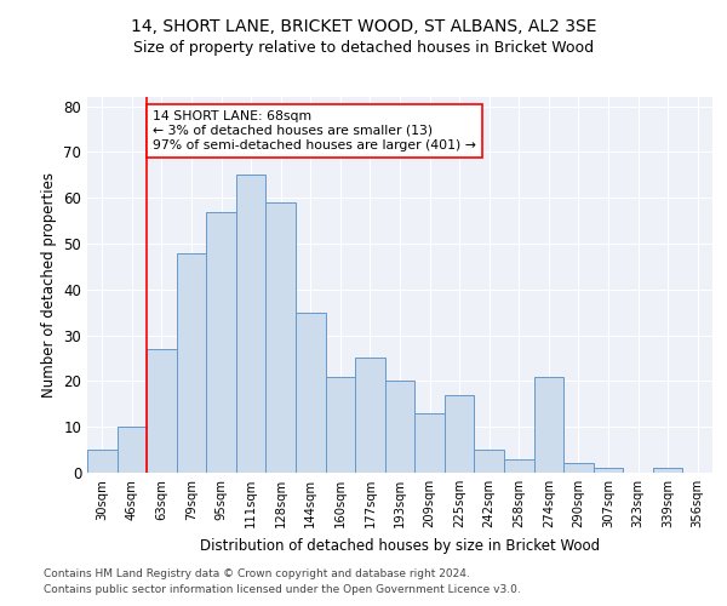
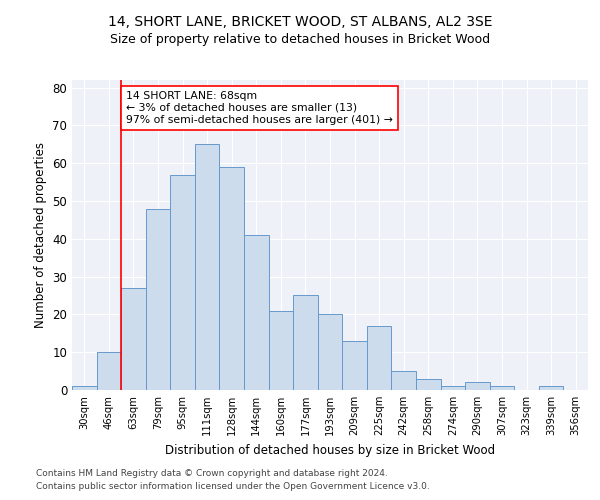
30sqm: 5 -> 1
144sqm: 35 -> 41
274sqm: 21 -> 1
